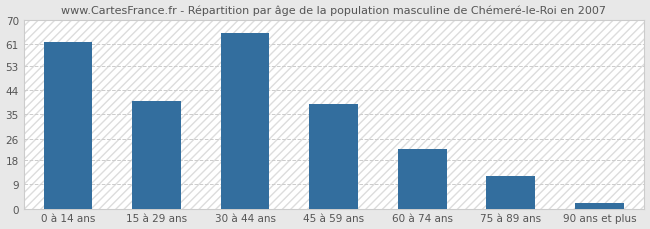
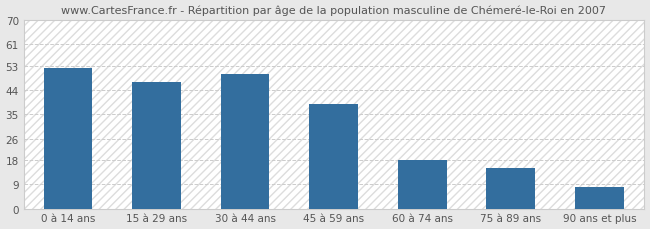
0 à 14 ans: 62 -> 52
15 à 29 ans: 40 -> 47
30 à 44 ans: 65 -> 50
60 à 74 ans: 22 -> 18
75 à 89 ans: 12 -> 15
90 ans et plus: 2 -> 8
